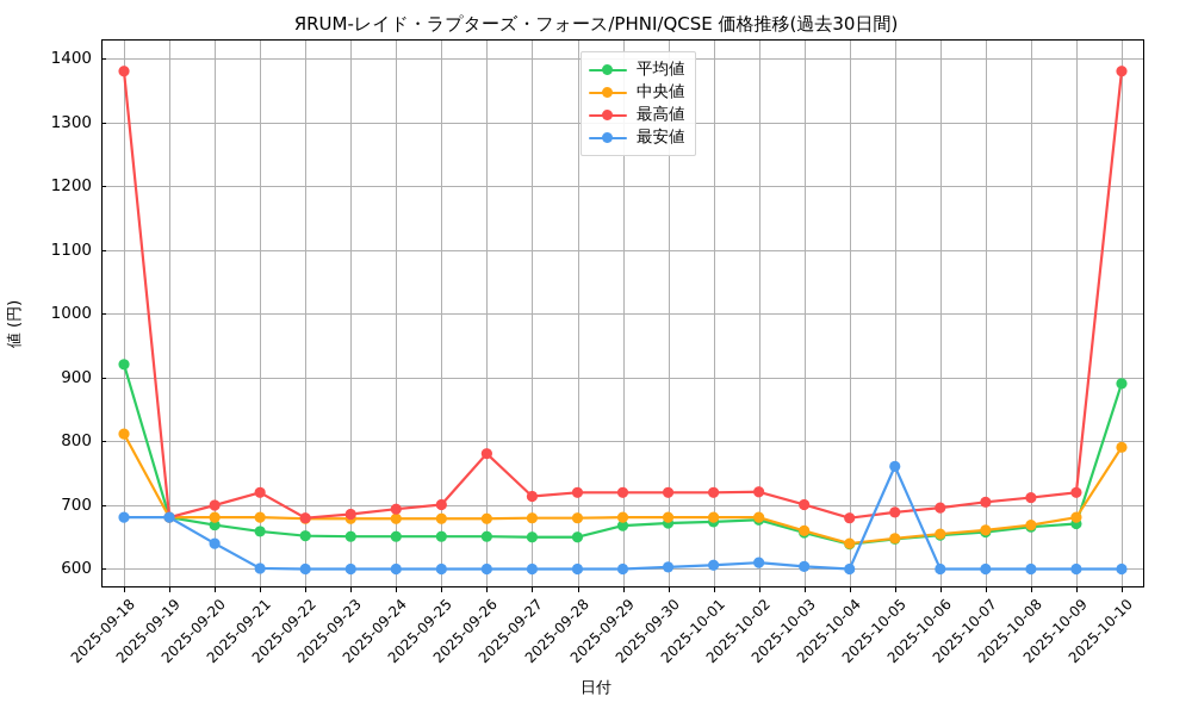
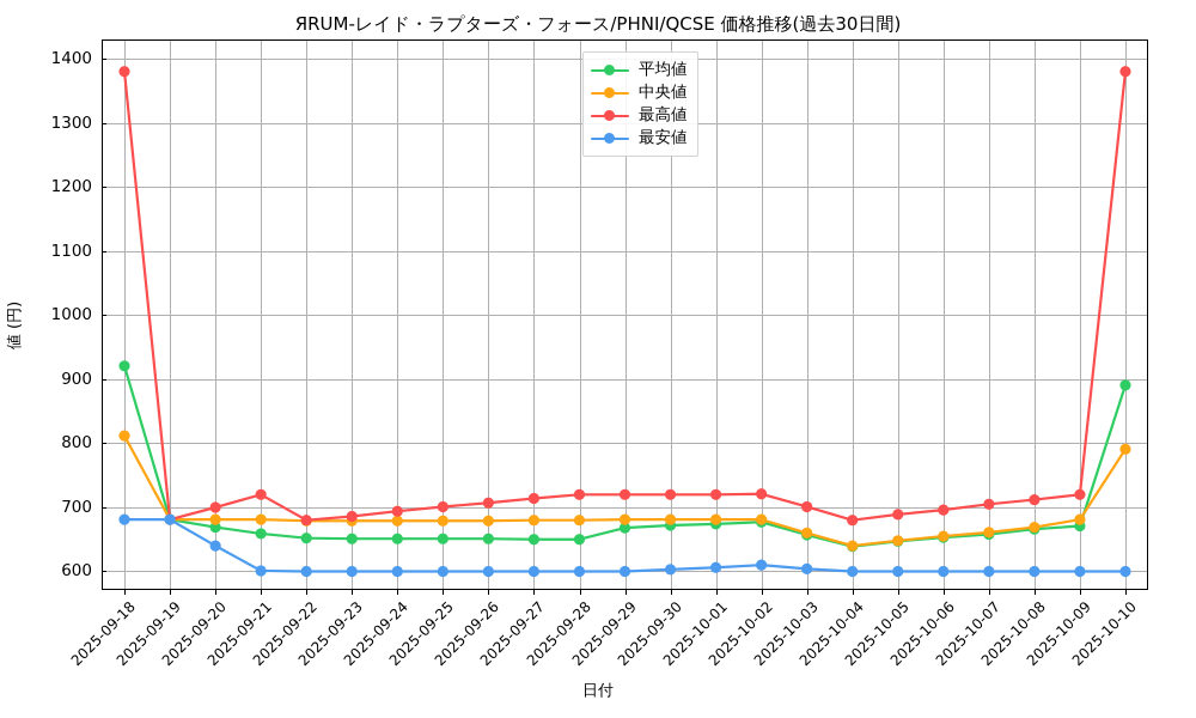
最高値/2025-09-26: 780 -> 710
最安値/2025-10-05: 760 -> 600
